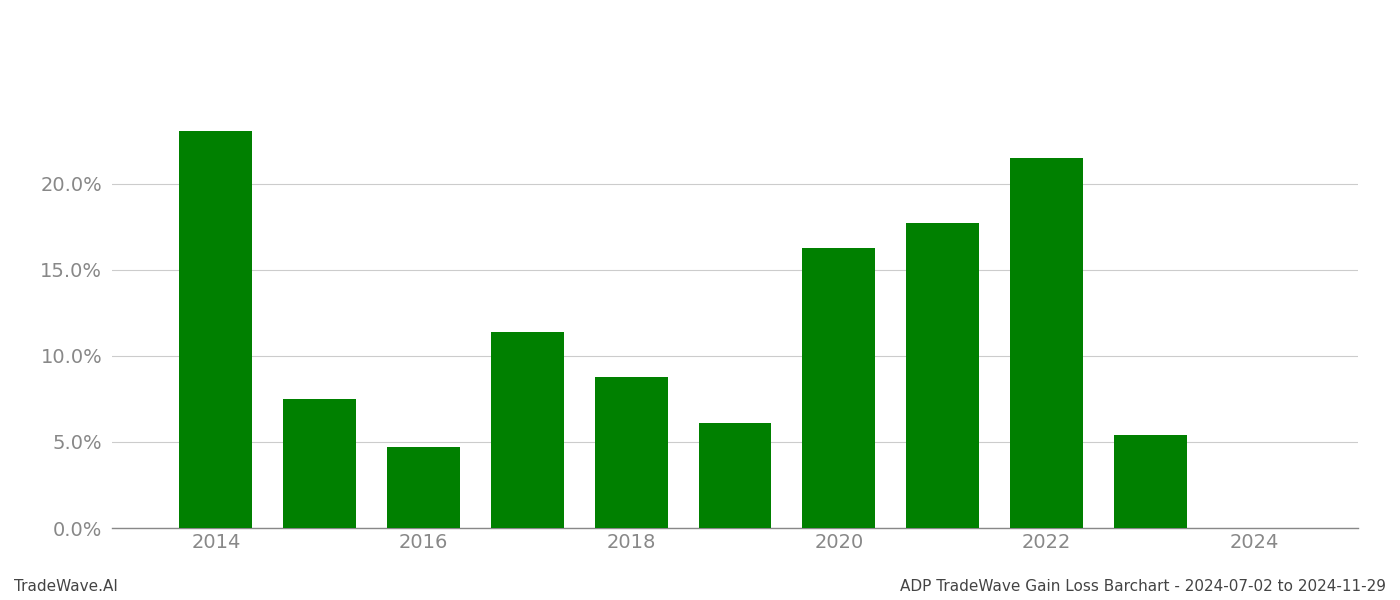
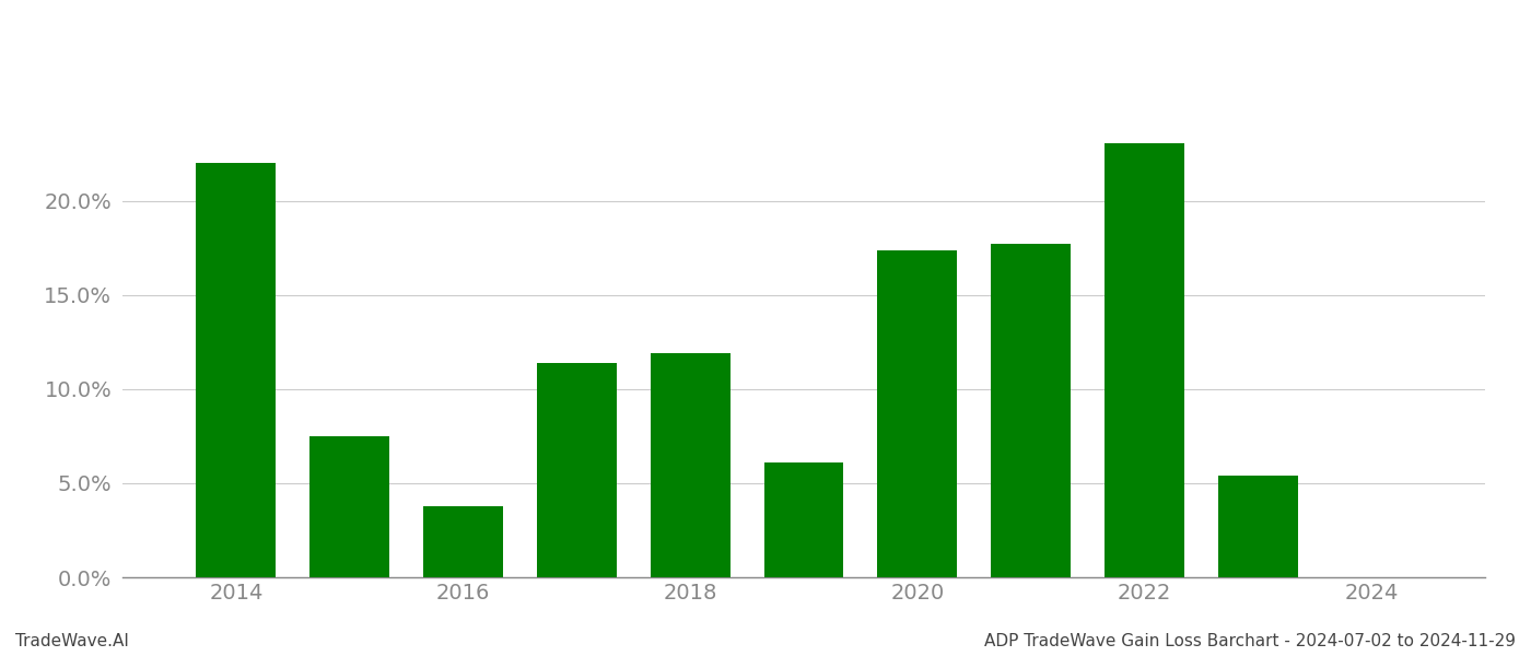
2014: 23.1% -> 22.0%
2016: 4.7% -> 3.8%
2018: 8.8% -> 11.9%
2020: 16.3% -> 17.4%
2022: 21.5% -> 23.1%
